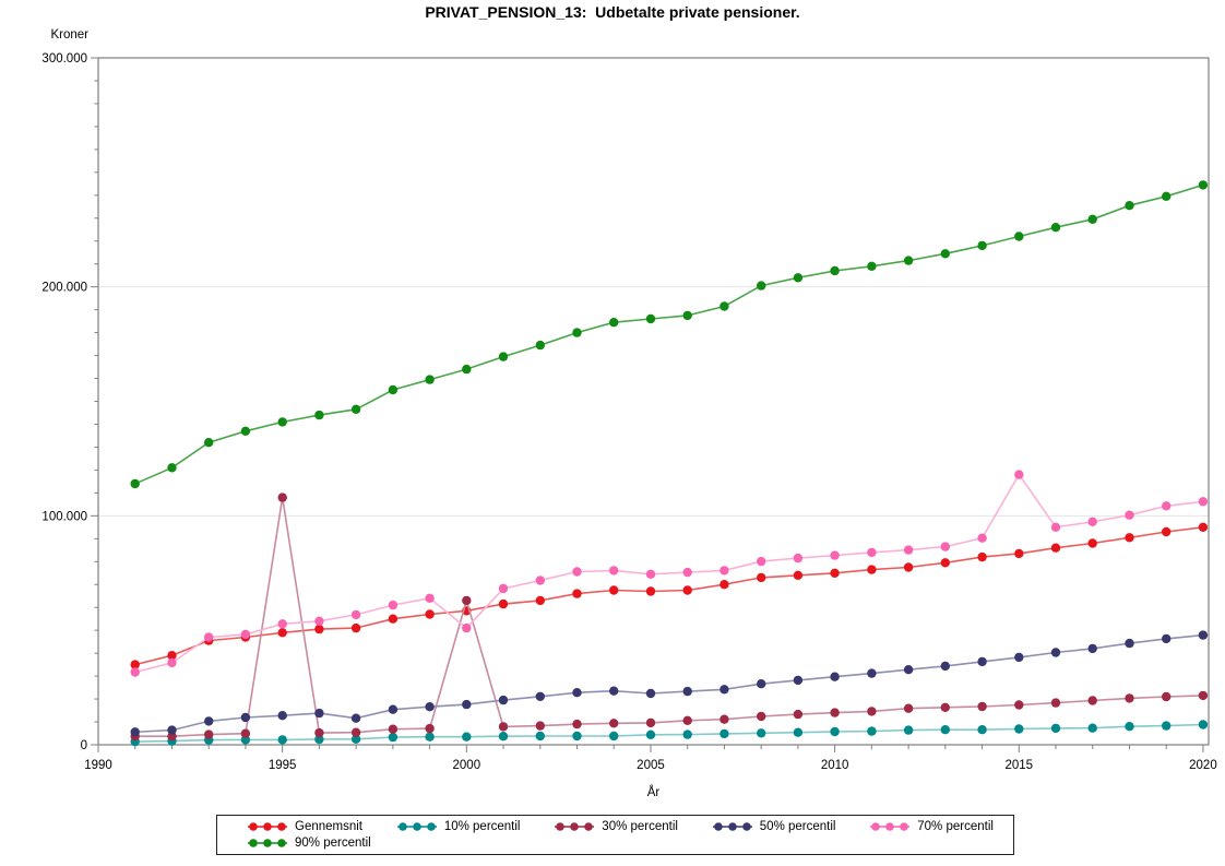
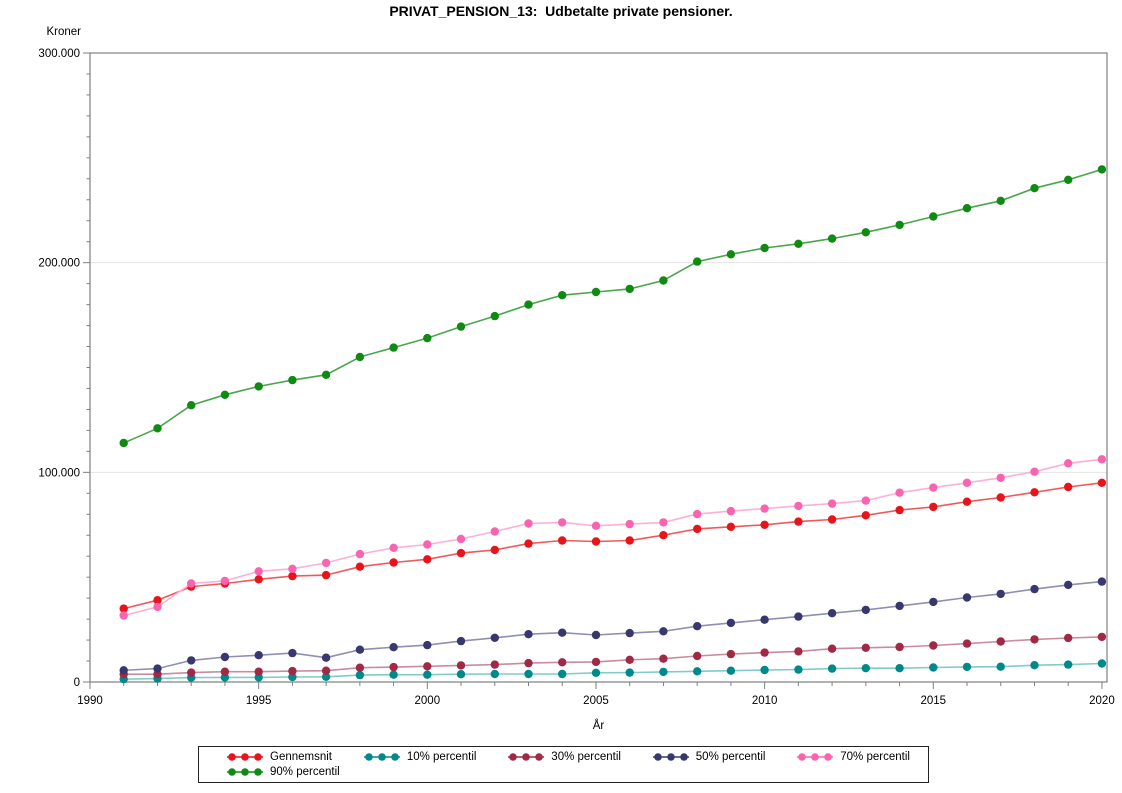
30% percentil/1995: 108000 -> 5000
30% percentil/2000: 63000 -> 8000
70% percentil/2000: 51000 -> 66000
70% percentil/2015: 118000 -> 93000
